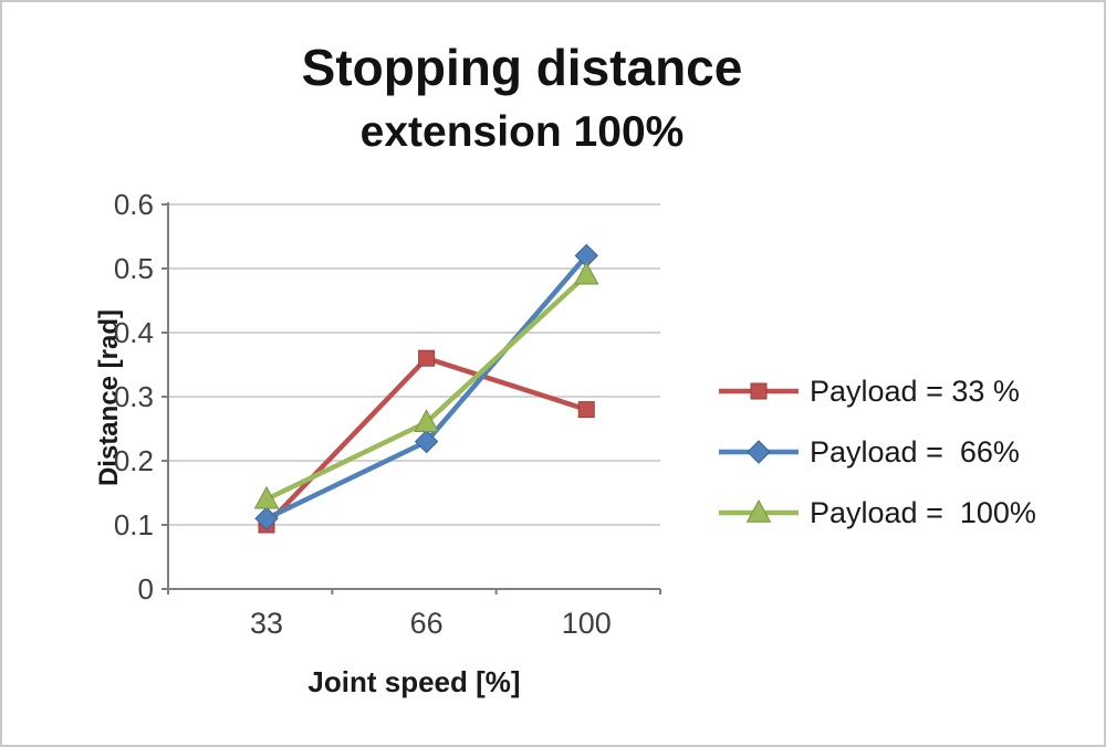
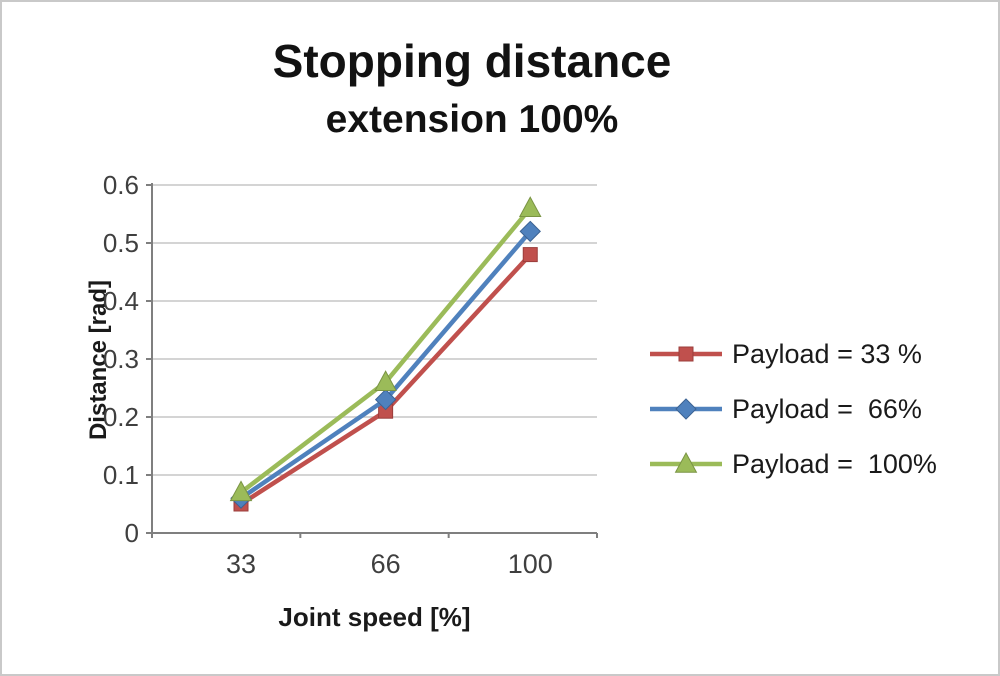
Payload = 33 %/33: 0.10 -> 0.05
Payload = 66%/33: 0.11 -> 0.06
Payload = 100%/33: 0.14 -> 0.07
Payload = 33 %/66: 0.36 -> 0.21
Payload = 33 %/100: 0.28 -> 0.48
Payload = 100%/100: 0.49 -> 0.56
